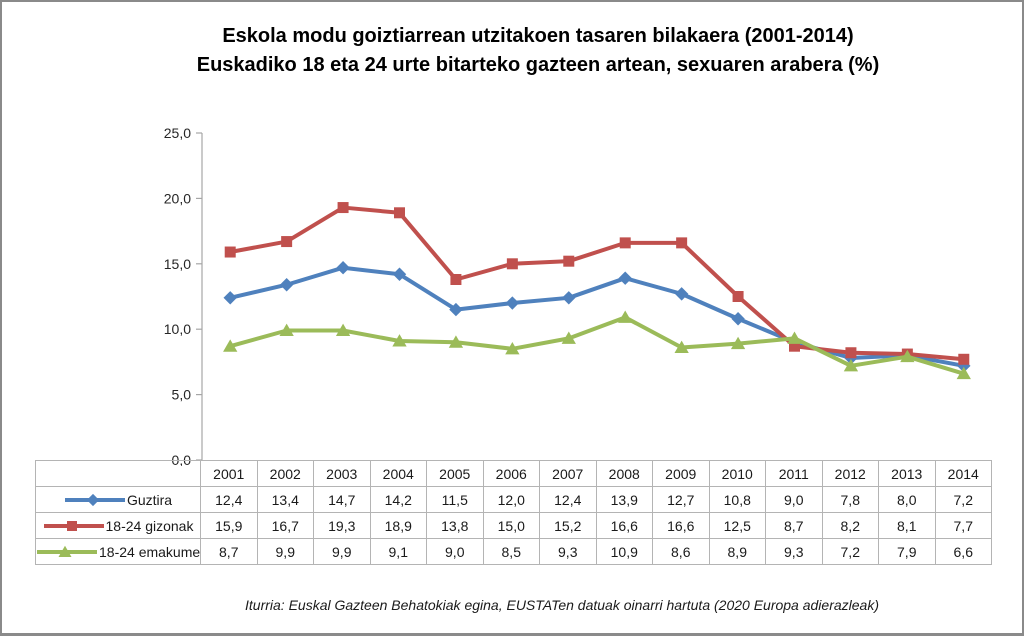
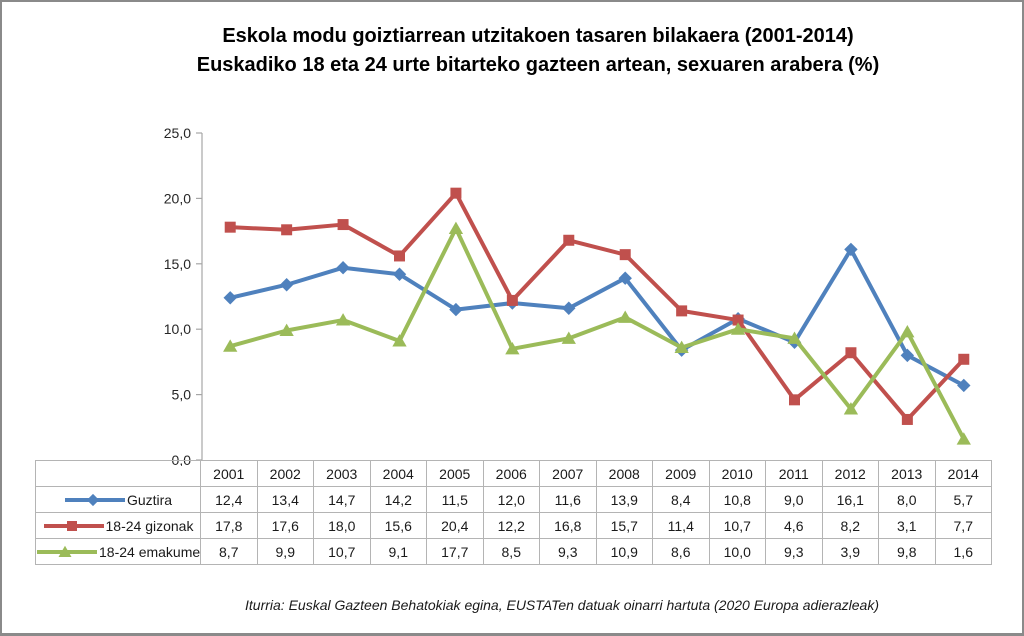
18-24 gizonak/2001: 15,9 -> 17,8
18-24 gizonak/2002: 16,7 -> 17,6
18-24 gizonak/2003: 19,3 -> 18,0
18-24 emakumeak/2003: 9,9 -> 10,7
18-24 gizonak/2004: 18,9 -> 15,6
18-24 gizonak/2005: 13,8 -> 20,4
18-24 emakumeak/2005: 9,0 -> 17,7
18-24 gizonak/2006: 15,0 -> 12,2
Guztira/2007: 12,4 -> 11,6
18-24 gizonak/2007: 15,2 -> 16,8
18-24 gizonak/2008: 16,6 -> 15,7
Guztira/2009: 12,7 -> 8,4
18-24 gizonak/2009: 16,6 -> 11,4
18-24 gizonak/2010: 12,5 -> 10,7
18-24 emakumeak/2010: 8,9 -> 10,0
18-24 gizonak/2011: 8,7 -> 4,6
Guztira/2012: 7,8 -> 16,1
18-24 emakumeak/2012: 7,2 -> 3,9
18-24 gizonak/2013: 8,1 -> 3,1
18-24 emakumeak/2013: 7,9 -> 9,8
Guztira/2014: 7,2 -> 5,7
18-24 emakumeak/2014: 6,6 -> 1,6
